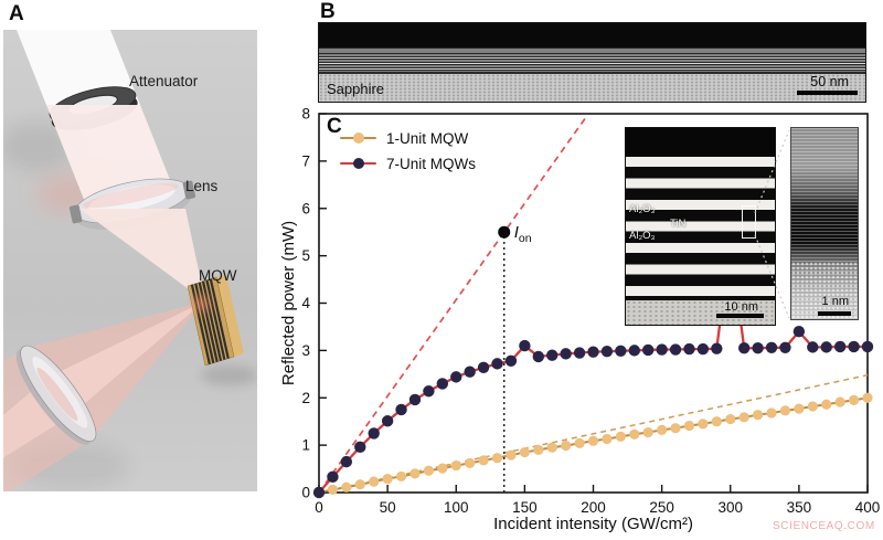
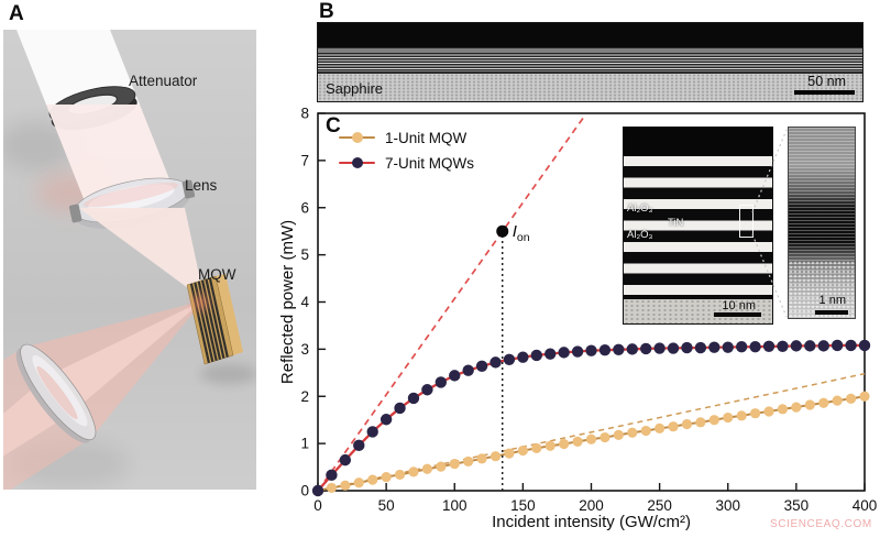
7-Unit MQWs/150: 3.1 -> 2.8
7-Unit MQWs/300: 5.3 -> 3.0
7-Unit MQWs/350: 3.4 -> 3.1
